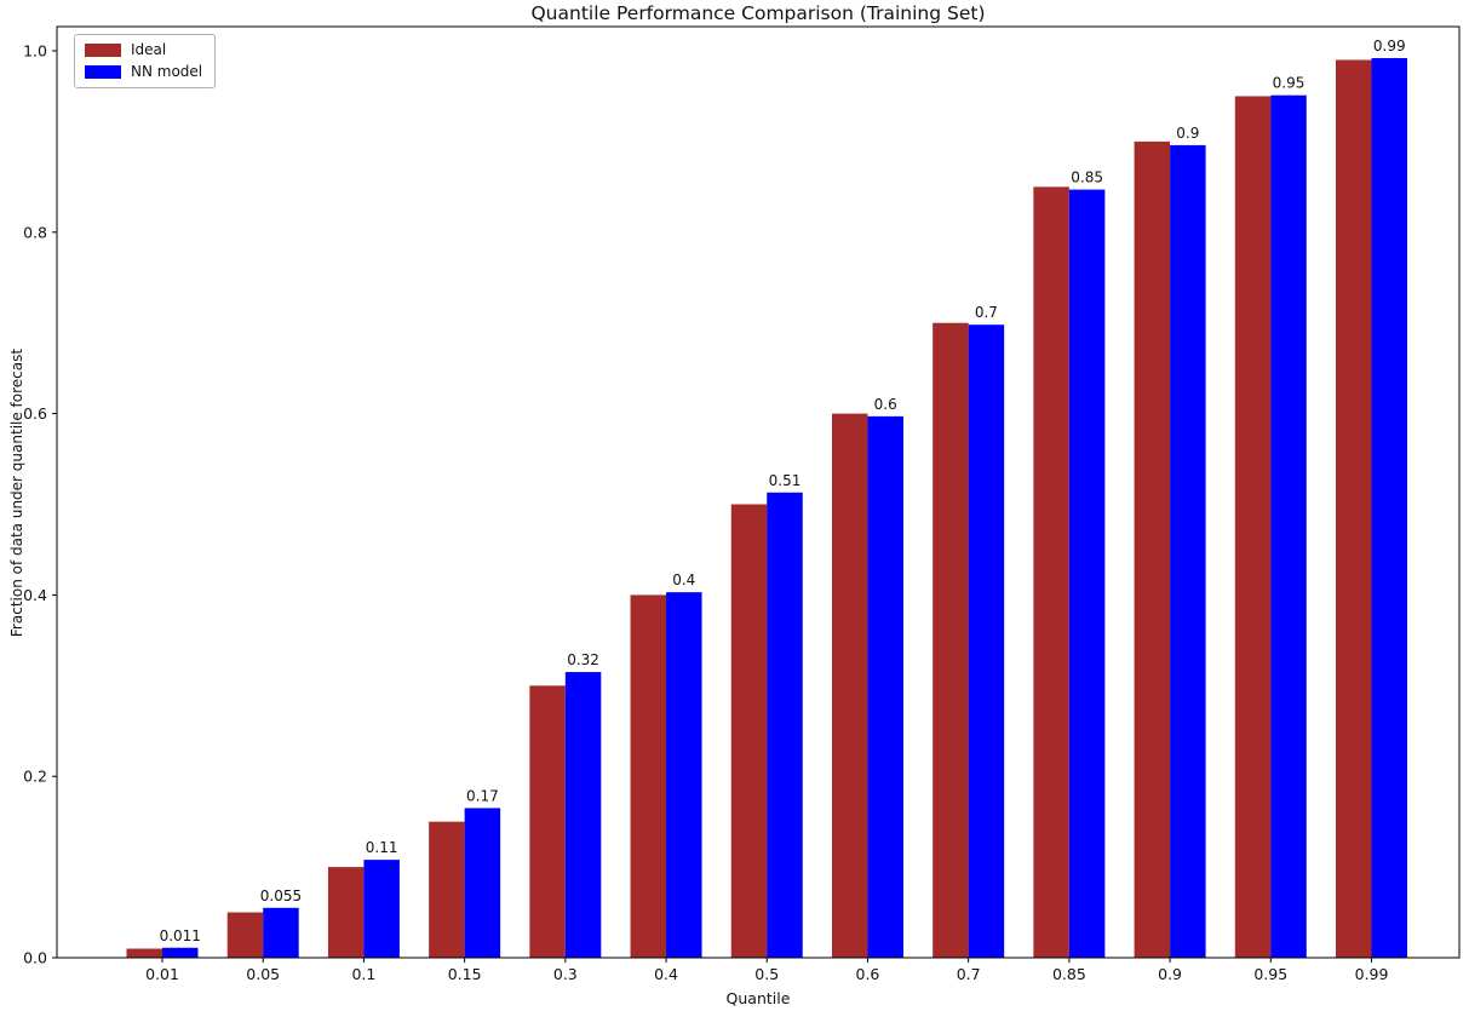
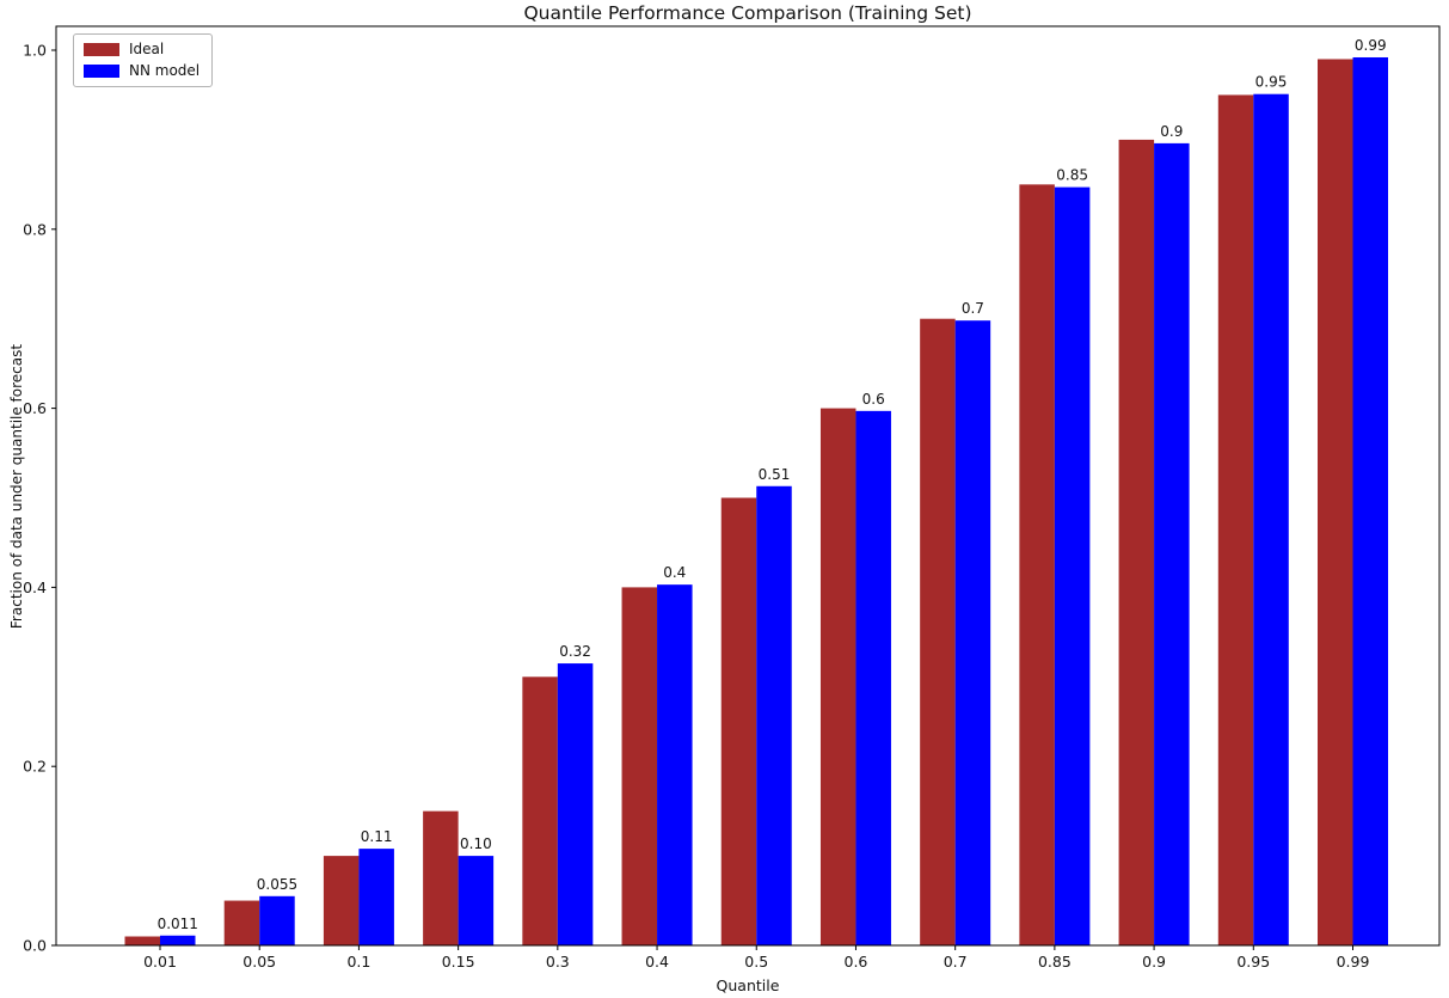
NN model/0.15: 0.17 -> 0.10
